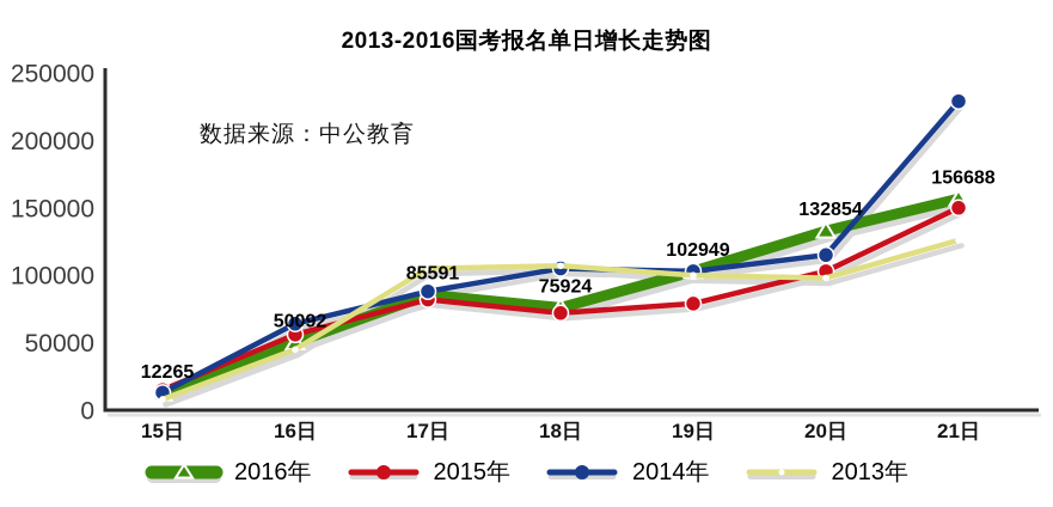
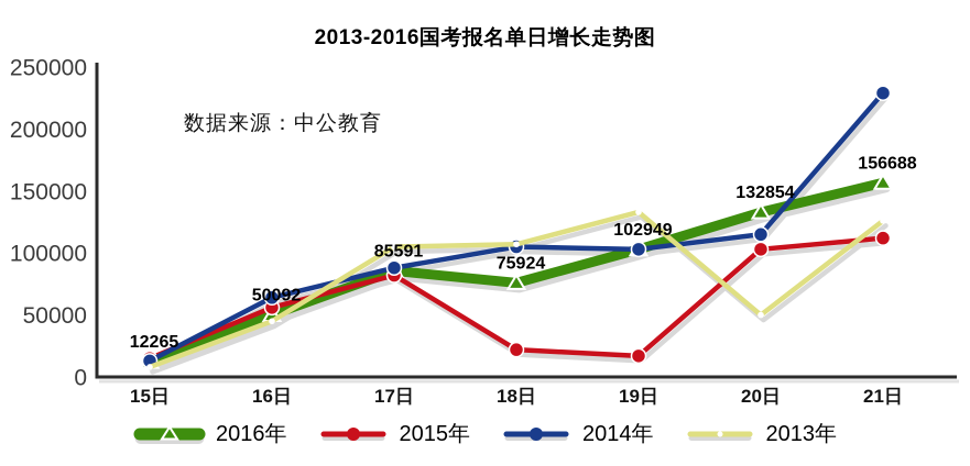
2015年/18日: 72000 -> 22000
2015年/19日: 79000 -> 17000
2013年/19日: 100000 -> 133000
2013年/20日: 98000 -> 50000
2015年/21日: 150000 -> 112000
